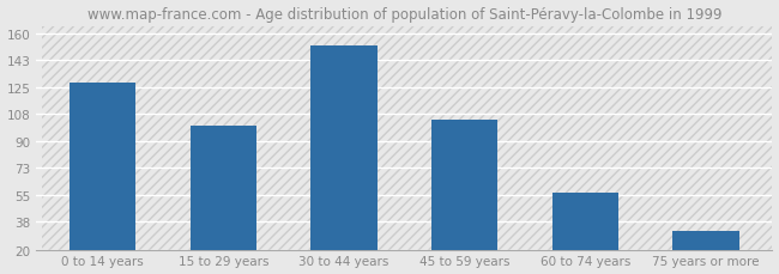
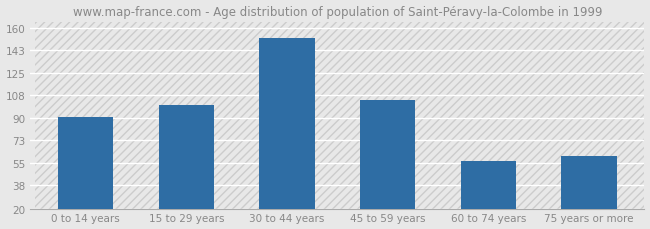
0 to 14 years: 128 -> 91
75 years or more: 32 -> 61
